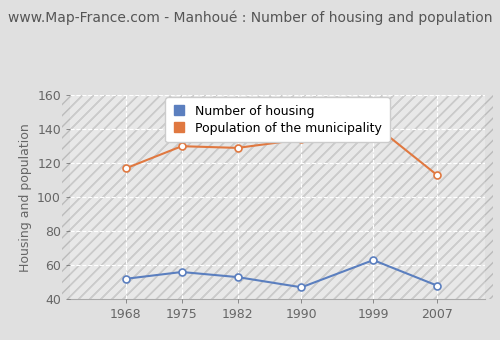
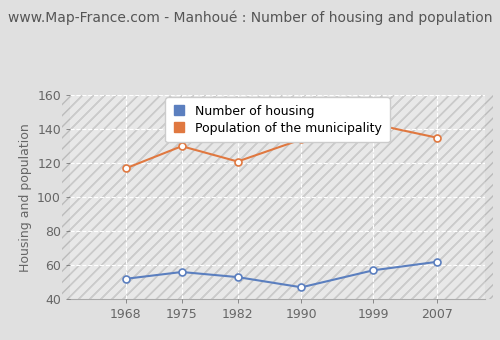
Population of the municipality/1982: 129 -> 121
Number of housing/1999: 63 -> 57
Number of housing/2007: 48 -> 62
Population of the municipality/2007: 113 -> 135
